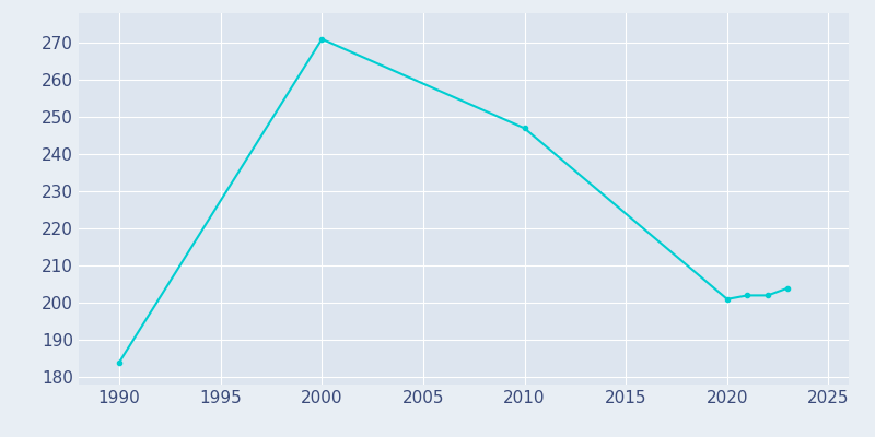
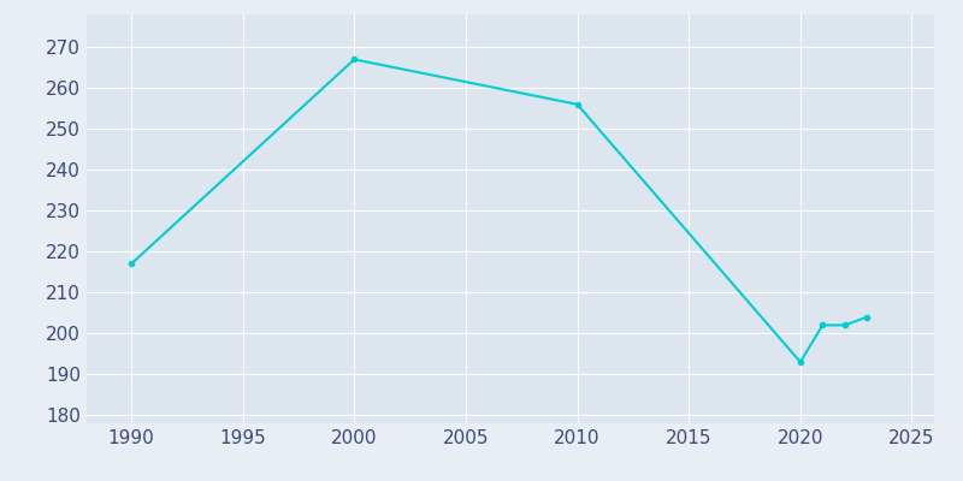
1990: 184 -> 217
2000: 271 -> 267
2010: 247 -> 256
2020: 201 -> 193
